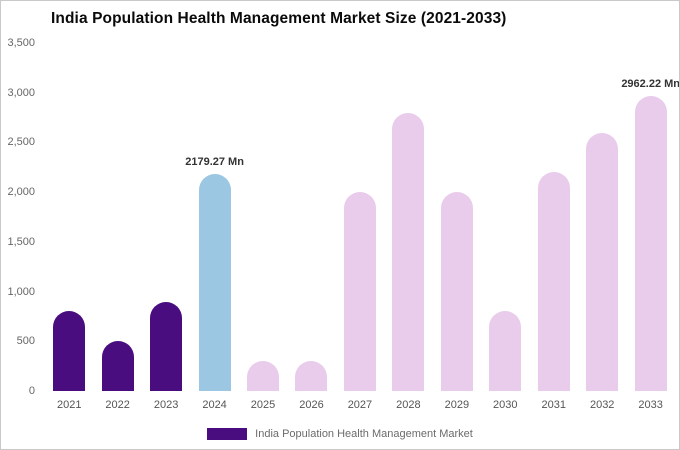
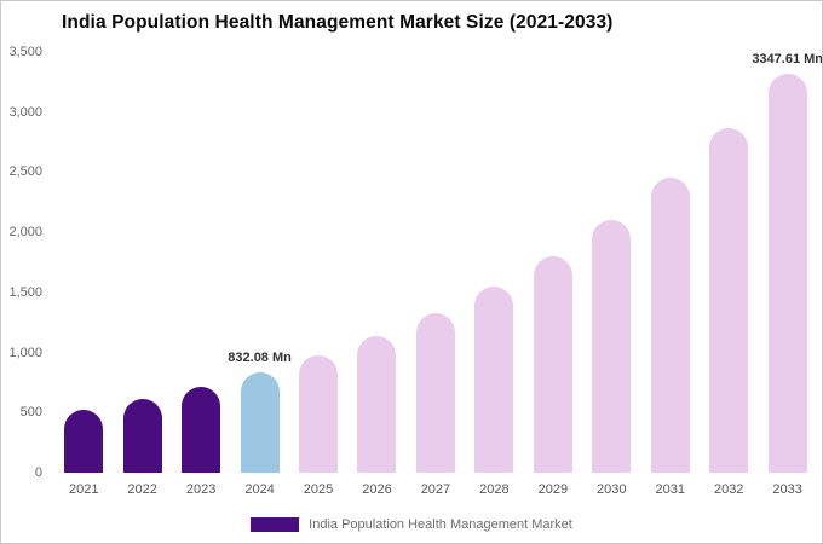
2021: 800 -> 500
2022: 500 -> 600
2023: 900 -> 700
2024: 2179.27 -> 832.08
2025: 300 -> 1000
2026: 300 -> 1100
2027: 2000 -> 1300
2028: 2800 -> 1500
2029: 2000 -> 1800
2030: 800 -> 2100
2031: 2200 -> 2500
2032: 2600 -> 2900
2033: 2962.22 -> 3347.61
